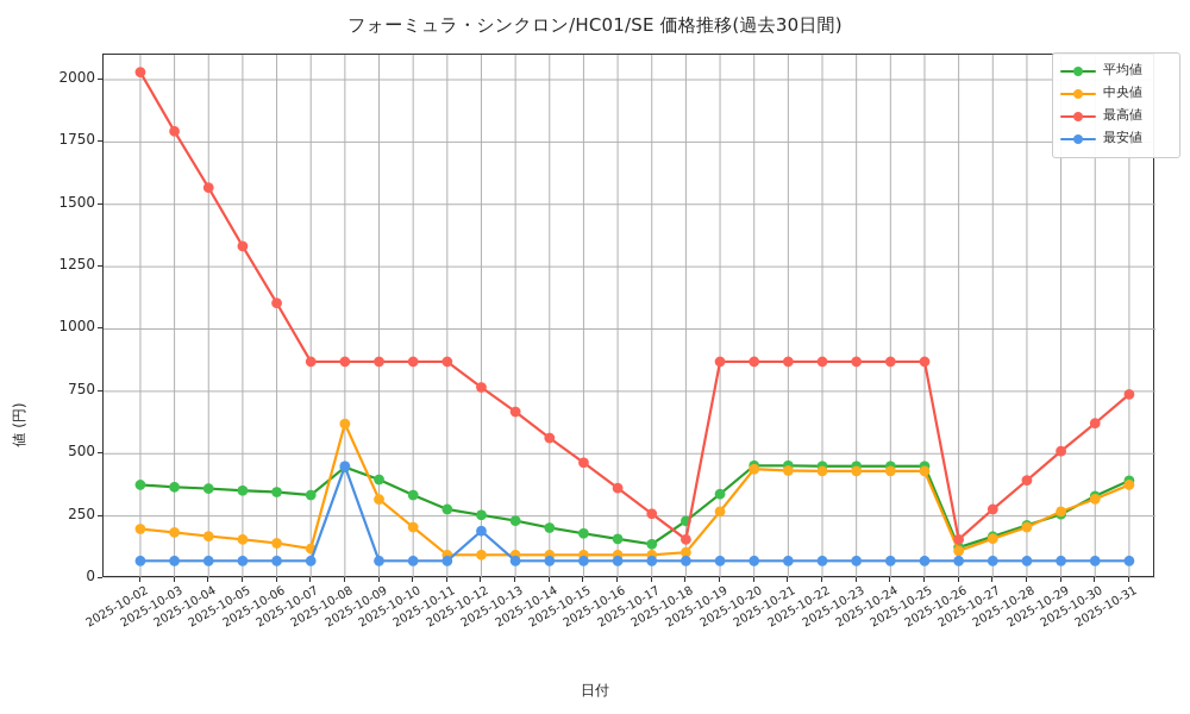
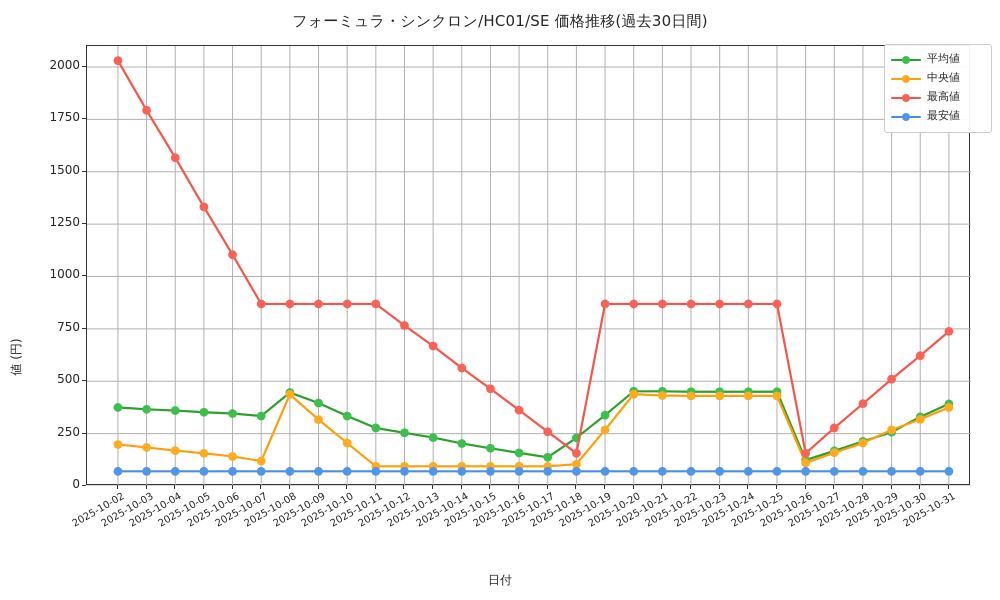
中央値/2025-10-08: 620 -> 440
最安値/2025-10-08: 450 -> 70
最安値/2025-10-12: 190 -> 70
